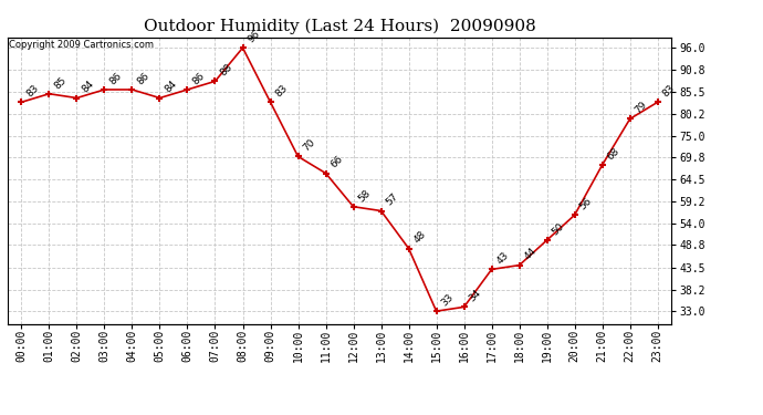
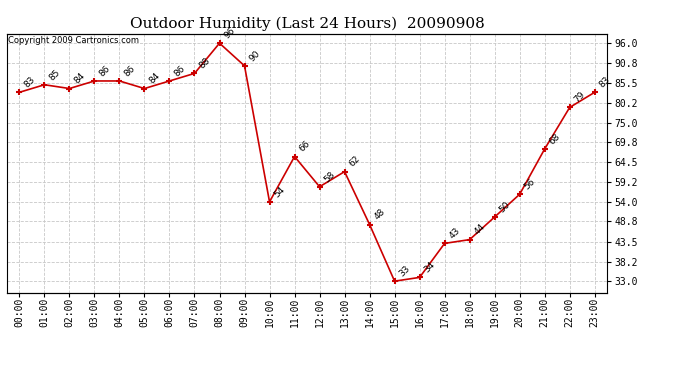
09:00: 83 -> 90
10:00: 70 -> 54
13:00: 57 -> 62
